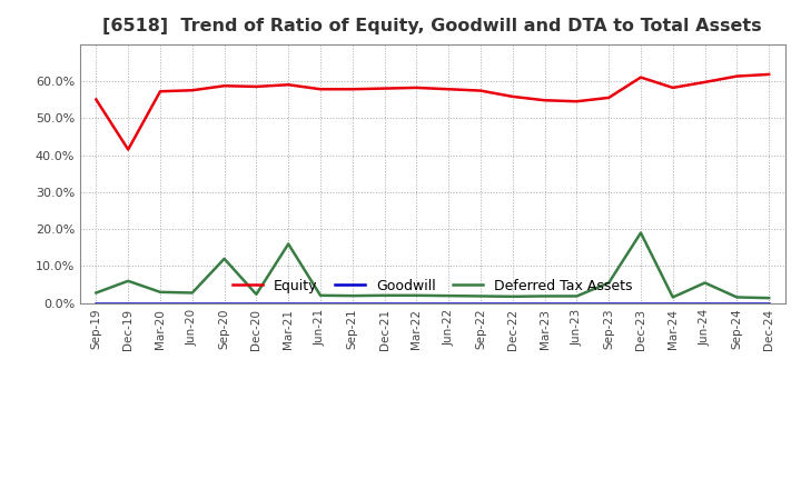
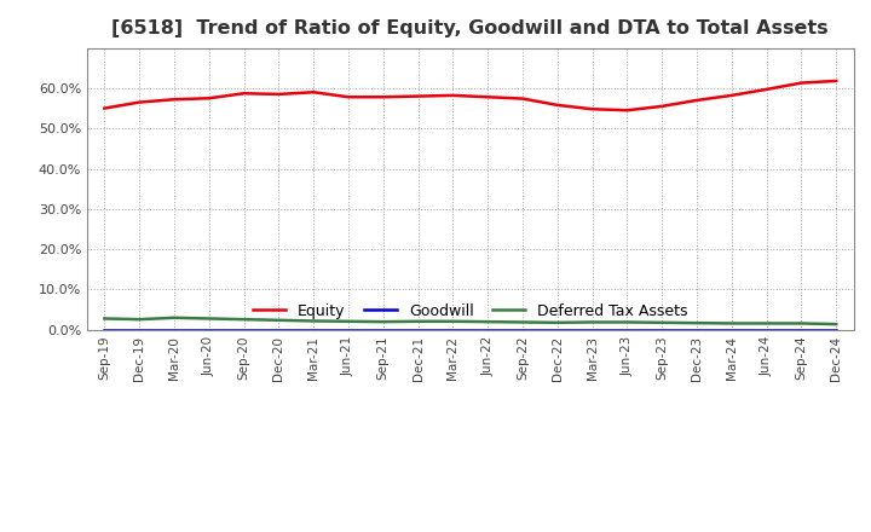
Equity/Dec-19: 41.5% -> 56.5%
Deferred Tax Assets/Dec-19: 6.0% -> 2.6%
Deferred Tax Assets/Sep-20: 12.0% -> 2.6%
Deferred Tax Assets/Mar-21: 16.0% -> 2.2%
Deferred Tax Assets/Sep-23: 5.5% -> 1.8%
Equity/Dec-23: 61.0% -> 57.0%
Deferred Tax Assets/Dec-23: 19.0% -> 1.7%
Deferred Tax Assets/Jun-24: 5.5% -> 1.6%
